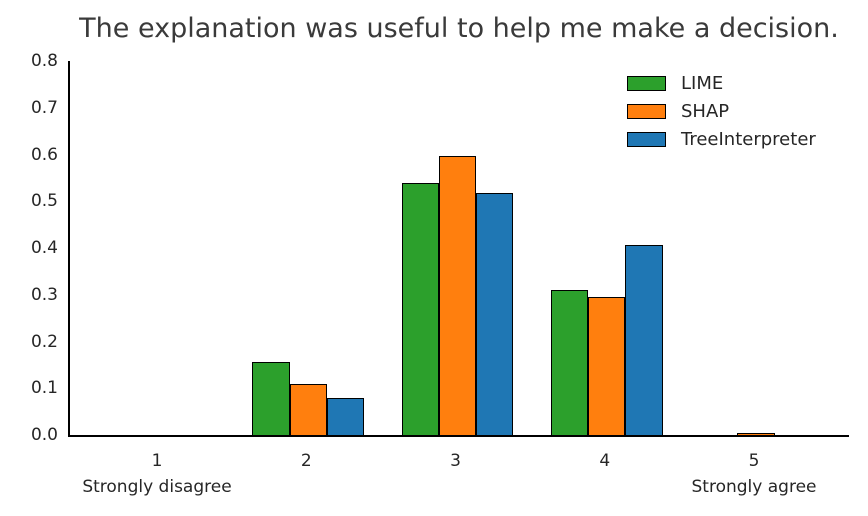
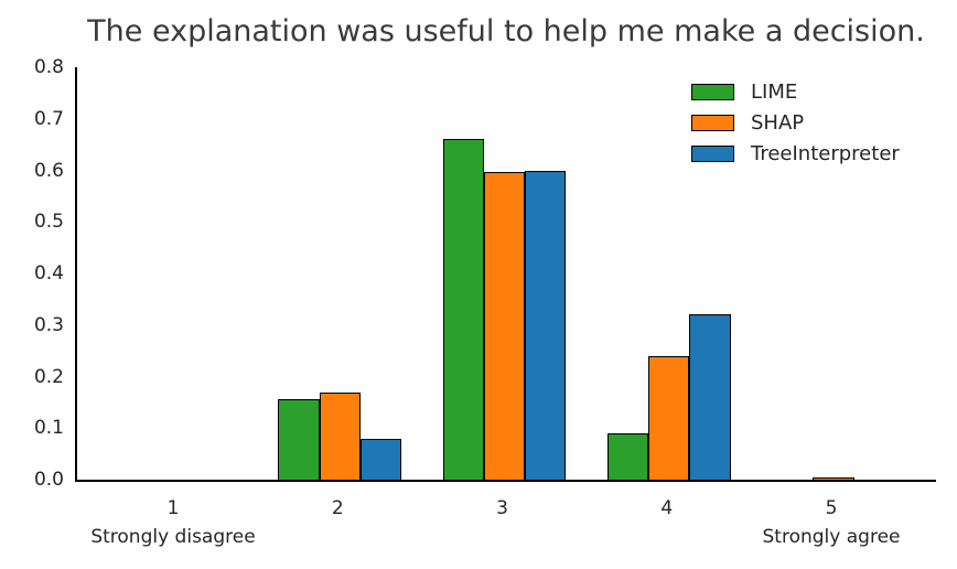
SHAP/2: 0.11 -> 0.17
LIME/3: 0.54 -> 0.66
TreeInterpreter/3: 0.52 -> 0.60
LIME/4: 0.31 -> 0.09
SHAP/4: 0.30 -> 0.24
TreeInterpreter/4: 0.41 -> 0.32
